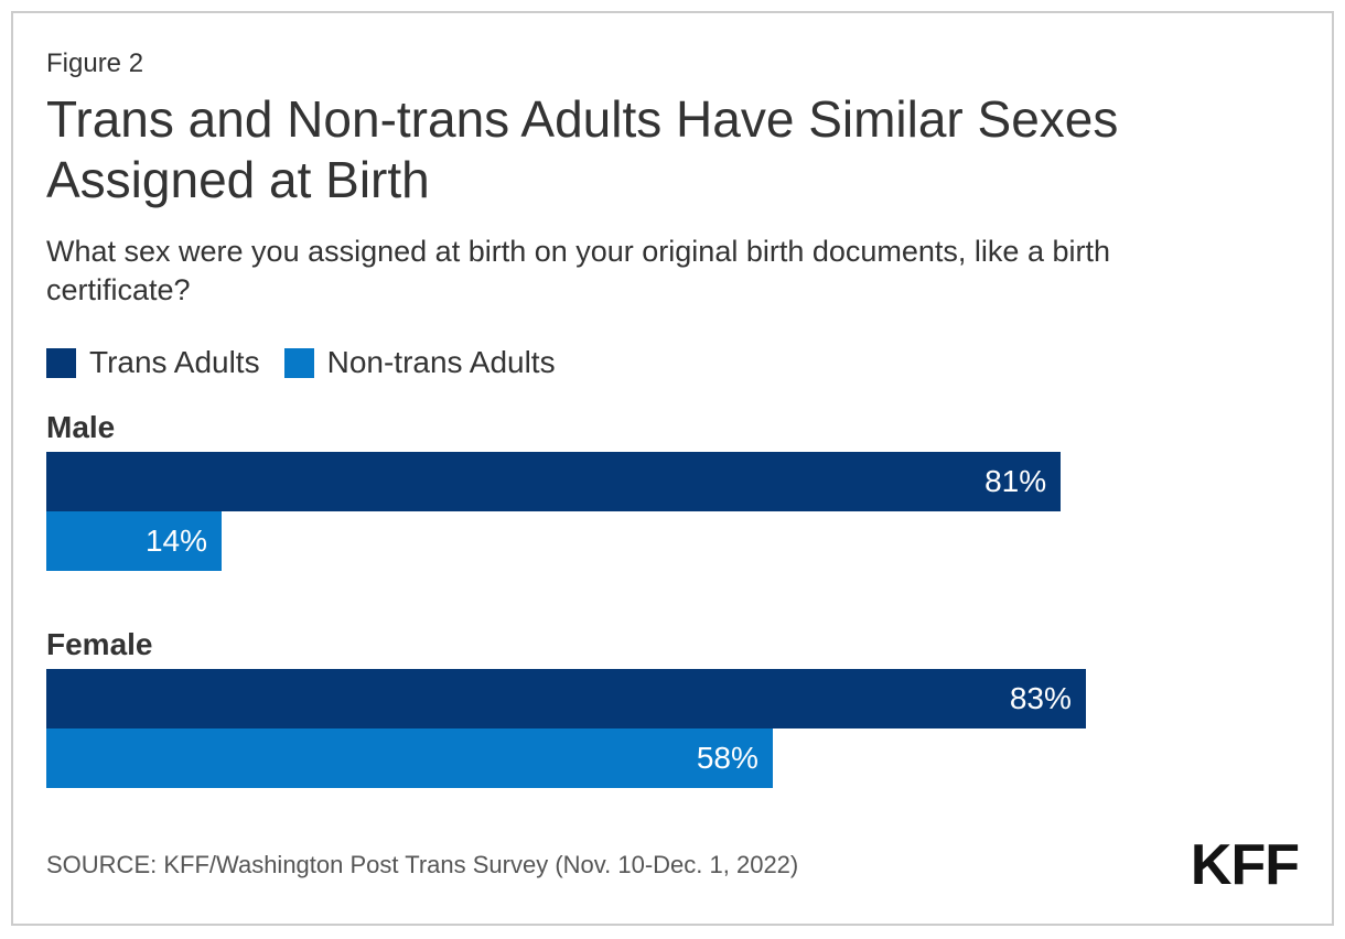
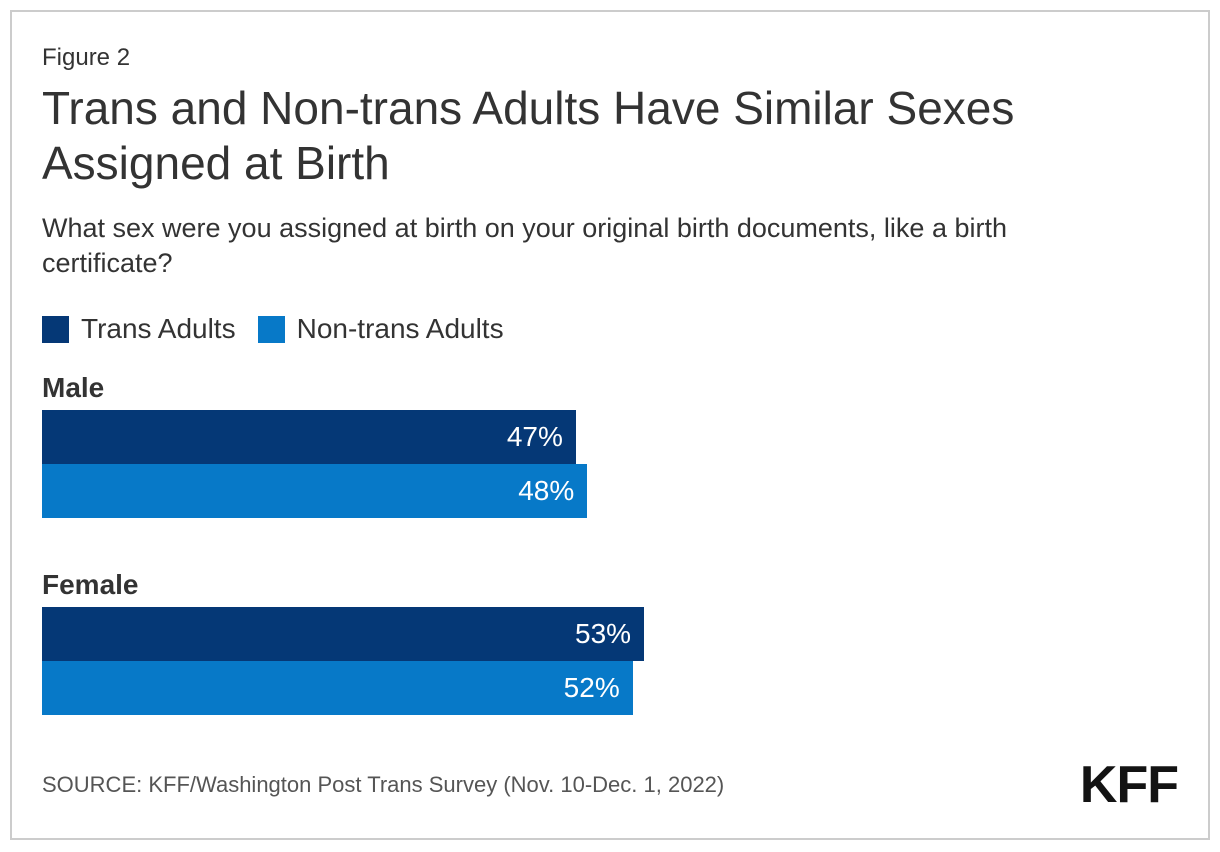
Trans Adults/Male: 81% -> 47%
Non-trans Adults/Male: 14% -> 48%
Trans Adults/Female: 83% -> 53%
Non-trans Adults/Female: 58% -> 52%
